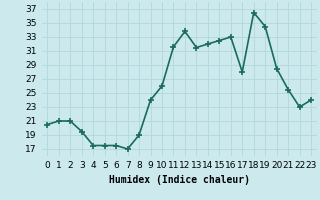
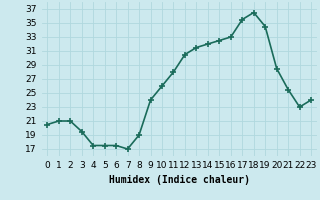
11: 31.6 -> 28.0
12: 33.8 -> 30.5
17: 28.0 -> 35.5
